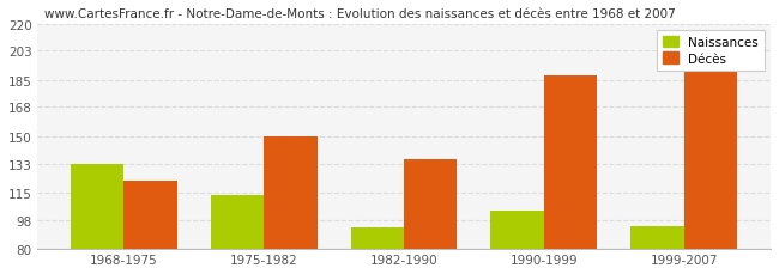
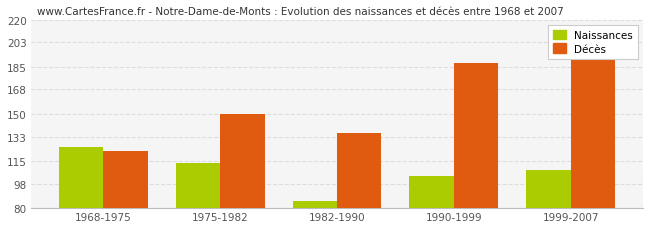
Naissances/1968-1975: 133 -> 125
Naissances/1982-1990: 93 -> 85
Naissances/1999-2007: 94 -> 108
